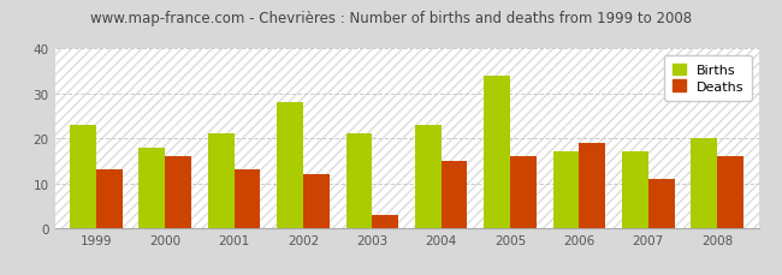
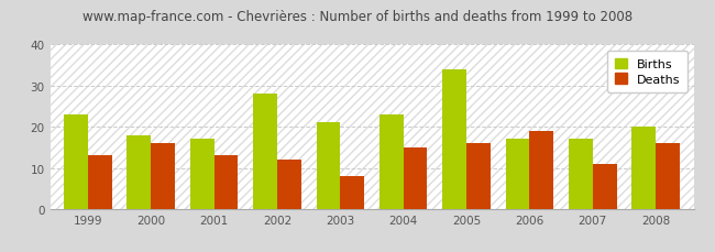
Births/2001: 21 -> 17
Deaths/2003: 3 -> 8
